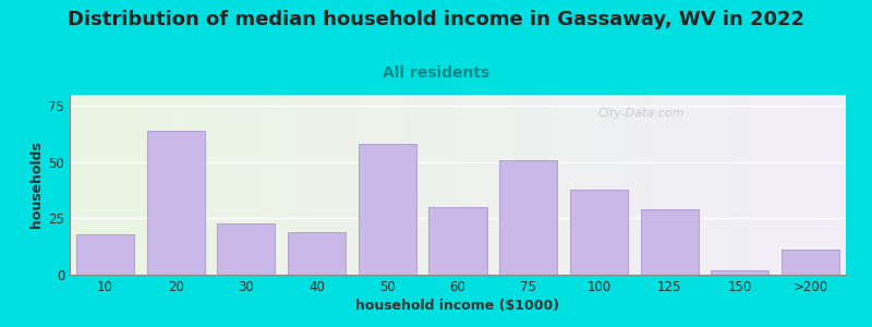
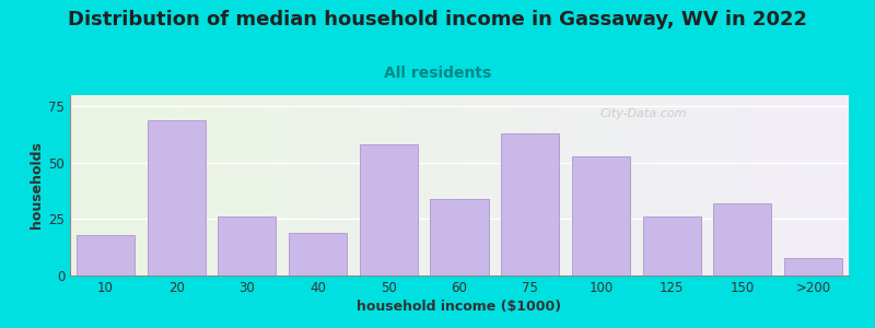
20: 64 -> 69
30: 23 -> 26
60: 30 -> 34
75: 51 -> 63
100: 38 -> 53
125: 29 -> 26
150: 2 -> 32
>200: 11 -> 8
